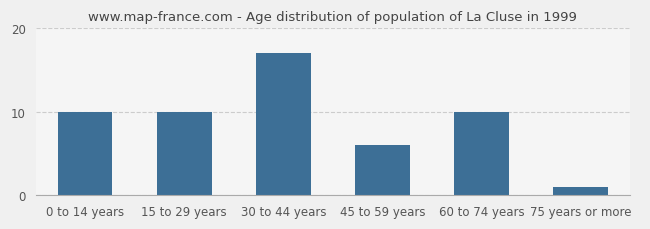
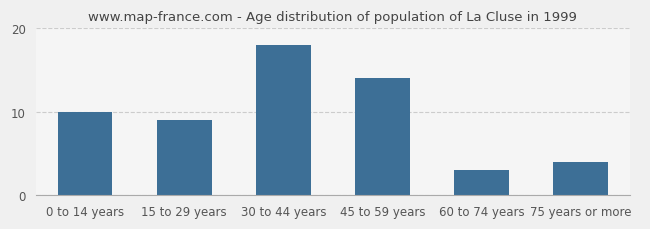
15 to 29 years: 10 -> 9
30 to 44 years: 17 -> 18
45 to 59 years: 6 -> 14
60 to 74 years: 10 -> 3
75 years or more: 1 -> 4
